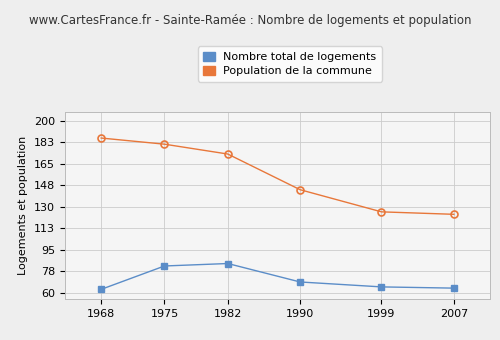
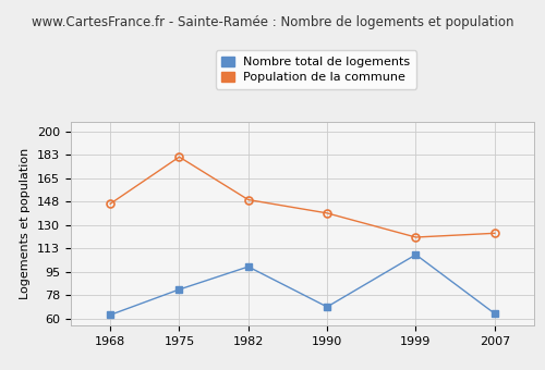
Population de la commune/1968: 186 -> 146
Nombre total de logements/1982: 84 -> 99
Population de la commune/1982: 173 -> 149
Population de la commune/1990: 144 -> 139
Nombre total de logements/1999: 65 -> 108
Population de la commune/1999: 126 -> 121
